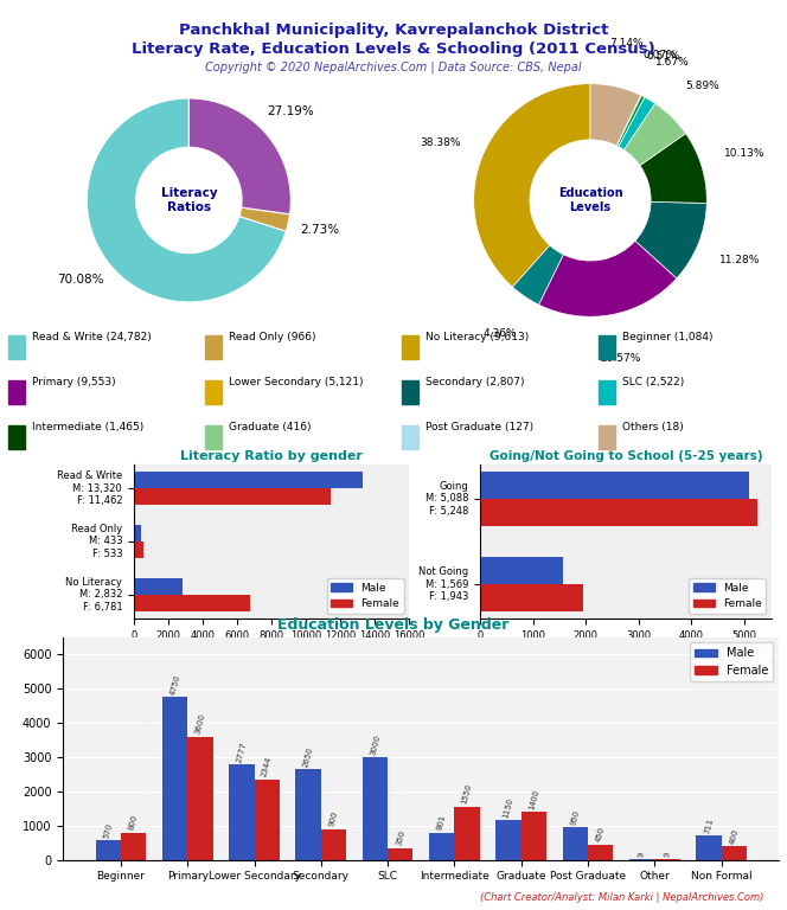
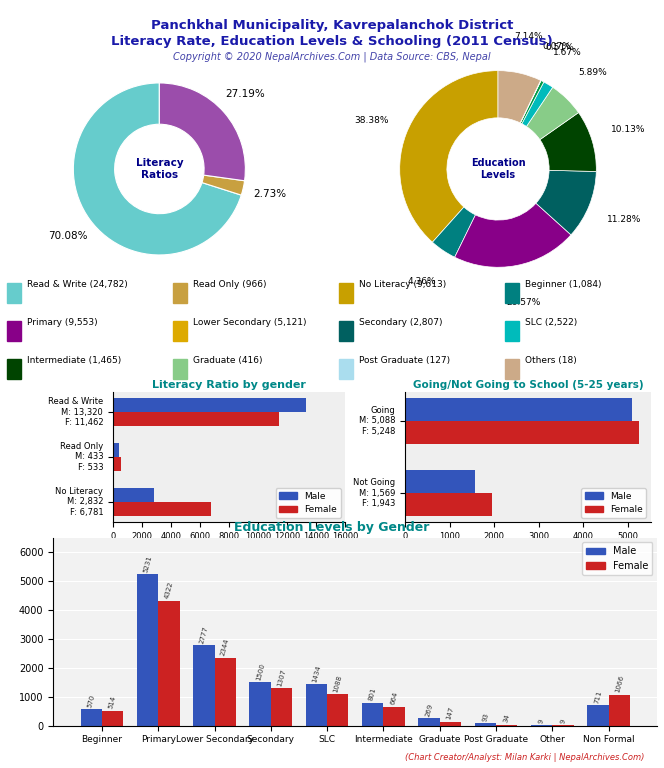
Female/Beginner: 800 -> 510
Male/Primary: 4750 -> 5230
Female/Primary: 3600 -> 4320
Male/Secondary: 2650 -> 1500
Female/Secondary: 900 -> 1310
Male/SLC: 3000 -> 1430
Female/SLC: 350 -> 1090
Female/Intermediate: 1550 -> 660
Male/Graduate: 1150 -> 270
Female/Graduate: 1400 -> 150
Male/Post Graduate: 950 -> 90
Female/Post Graduate: 450 -> 30
Female/Non Formal: 400 -> 1070
